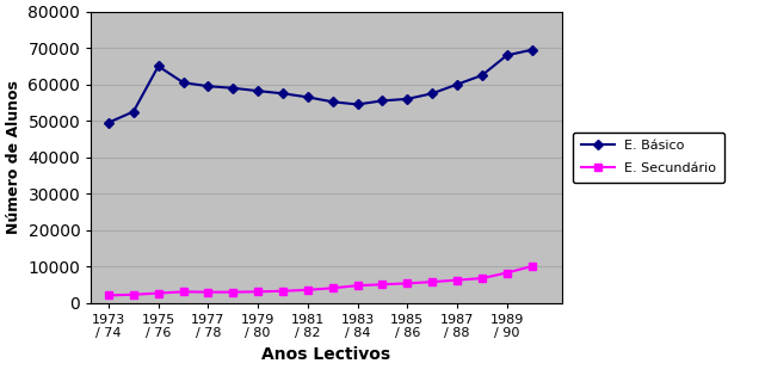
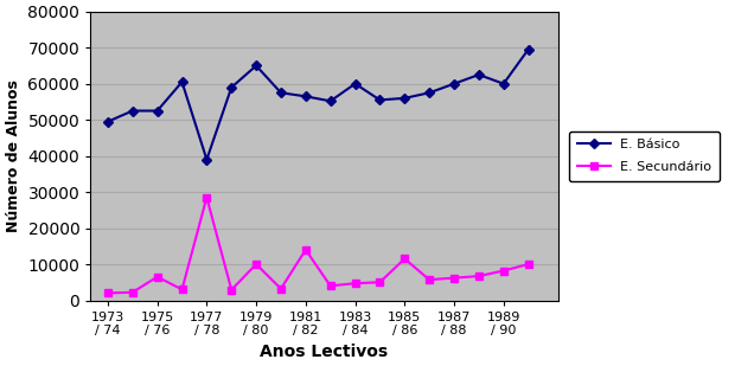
E. Básico/1975 / 76: 65000 -> 52500
E. Secundário/1975 / 76: 2600 -> 6500
E. Básico/1977 / 78: 59500 -> 39000
E. Secundário/1977 / 78: 2900 -> 28500
E. Básico/1979 / 80: 58200 -> 65000
E. Secundário/1979 / 80: 3000 -> 10000
E. Secundário/1981 / 82: 3500 -> 14000
E. Básico/1983 / 84: 54500 -> 60000
E. Secundário/1985 / 86: 5300 -> 11500
E. Básico/1989 / 90: 68000 -> 60000
